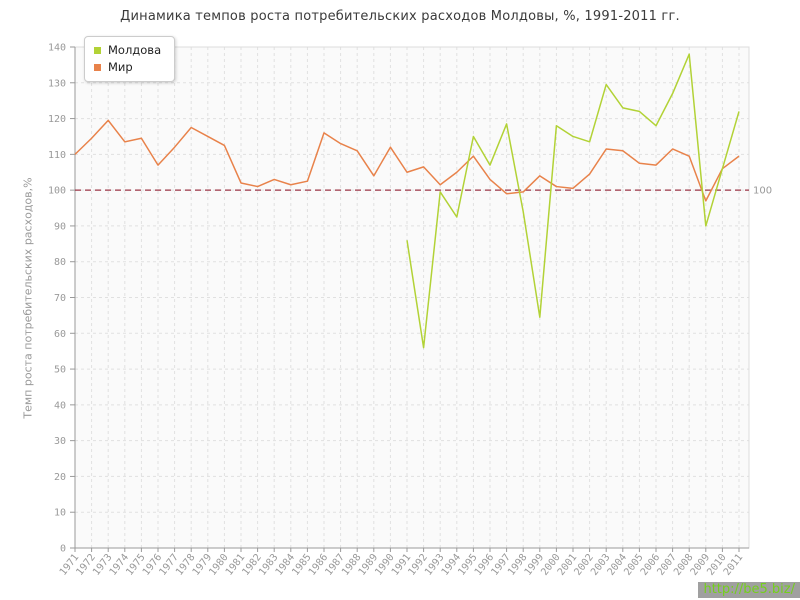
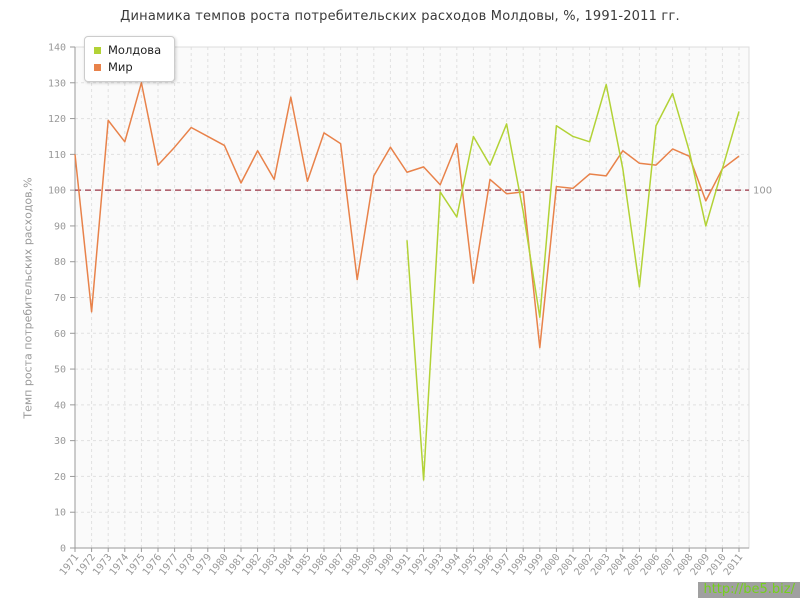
Мир/1972: 114 -> 66
Мир/1975: 114 -> 130
Мир/1982: 101 -> 111
Мир/1984: 102 -> 126
Мир/1988: 111 -> 75
Молдова/1992: 56 -> 19
Мир/1994: 105 -> 113
Мир/1995: 110 -> 74
Мир/1999: 104 -> 56
Мир/2003: 112 -> 104
Молдова/2004: 123 -> 106
Молдова/2005: 122 -> 73
Молдова/2008: 138 -> 111
